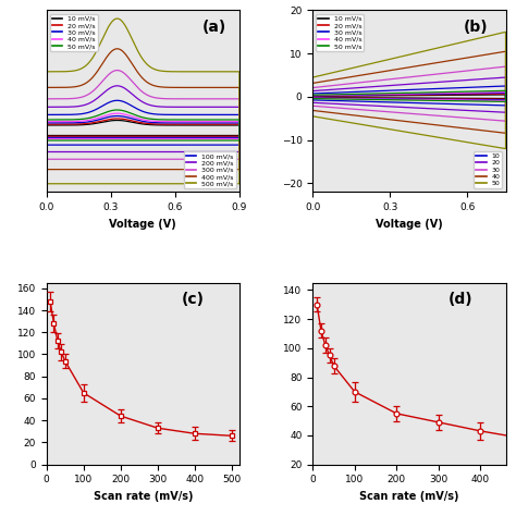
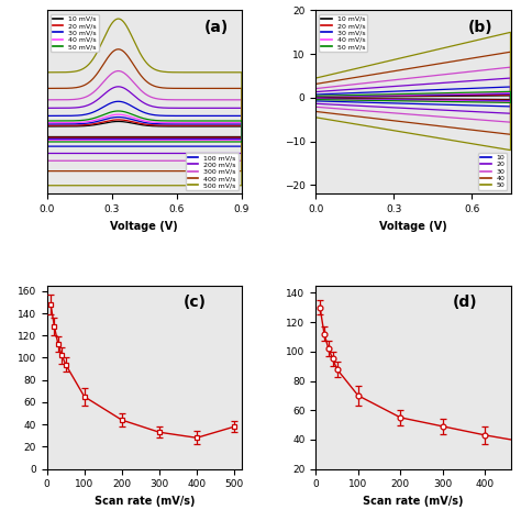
500: 26 -> 38
